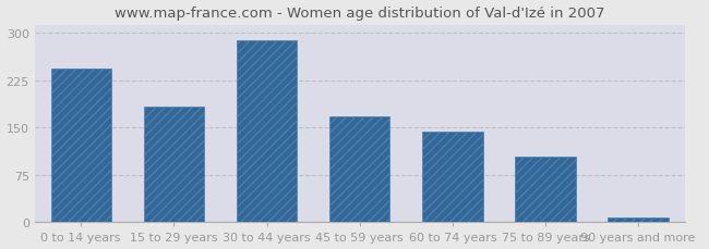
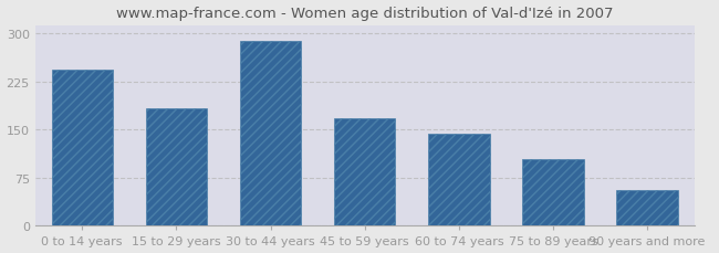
90 years and more: 8 -> 56
